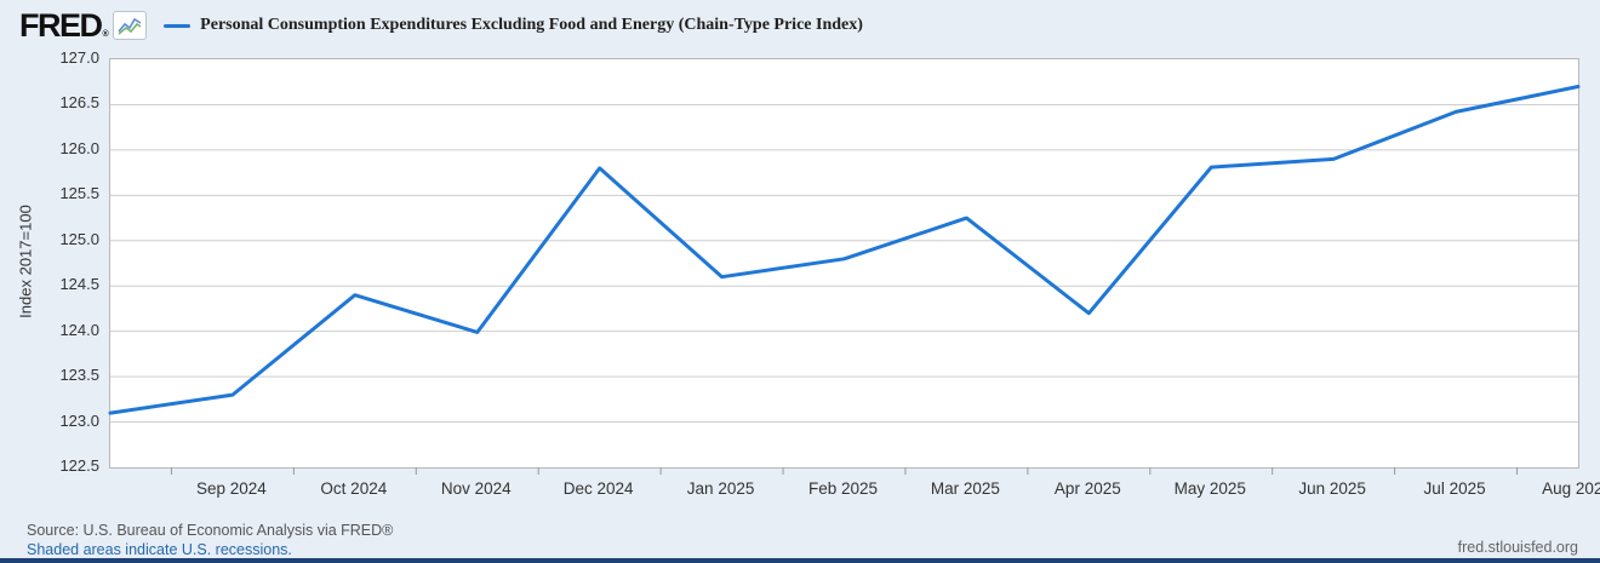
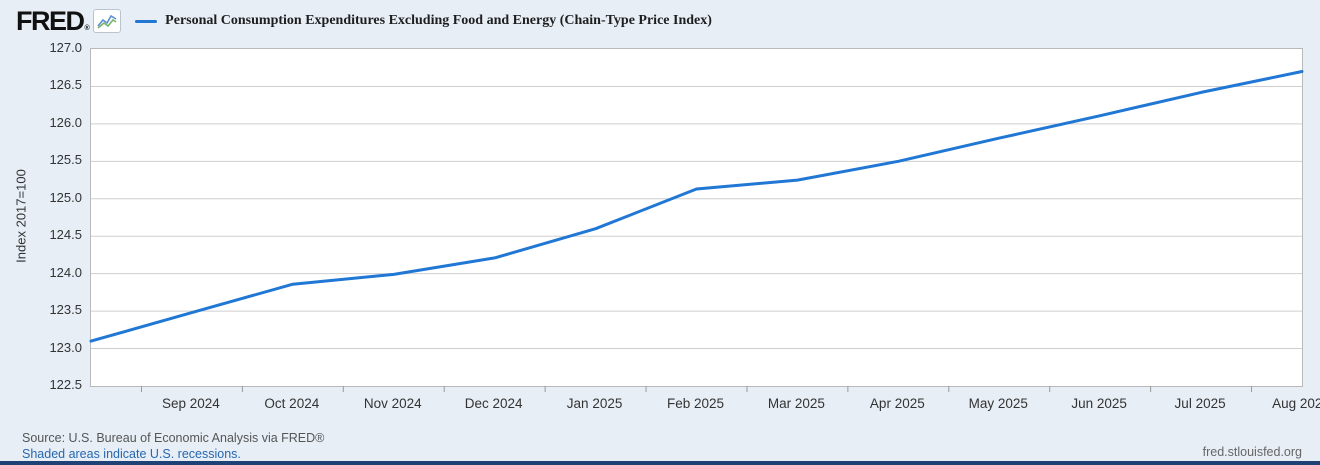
Sep 2024: 123.3 -> 123.5
Oct 2024: 124.4 -> 123.9
Dec 2024: 125.8 -> 124.2
Feb 2025: 124.8 -> 125.1
Apr 2025: 124.2 -> 125.5
Jun 2025: 125.9 -> 126.1
